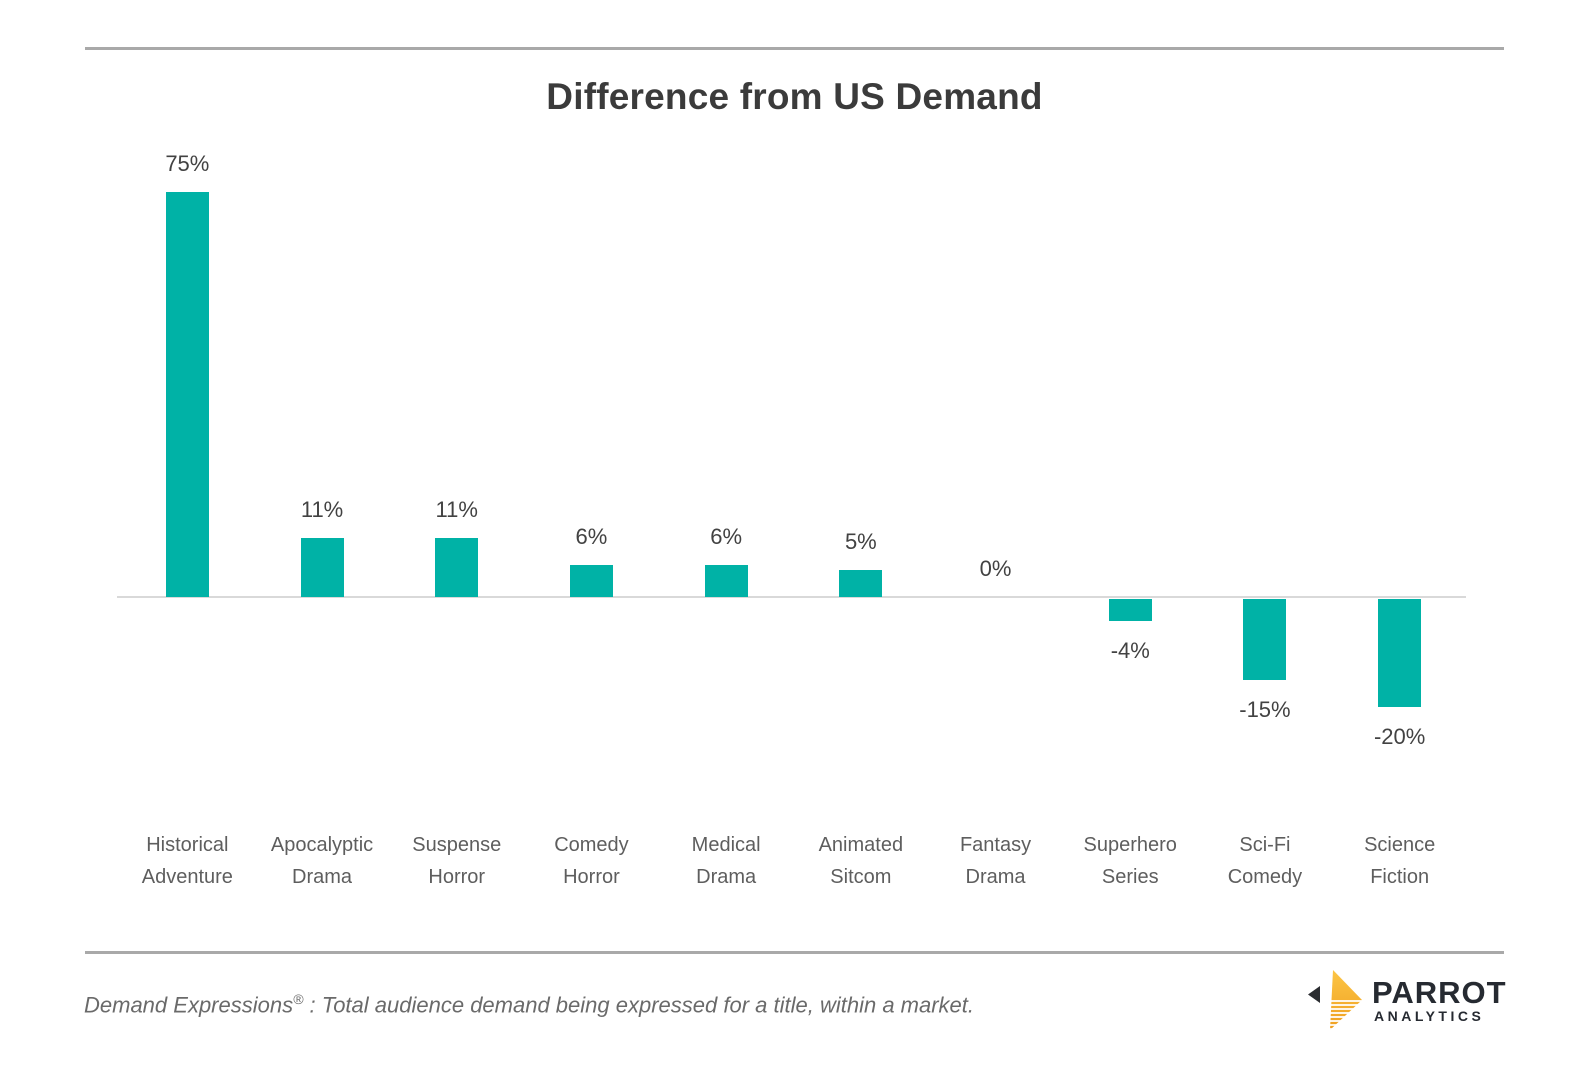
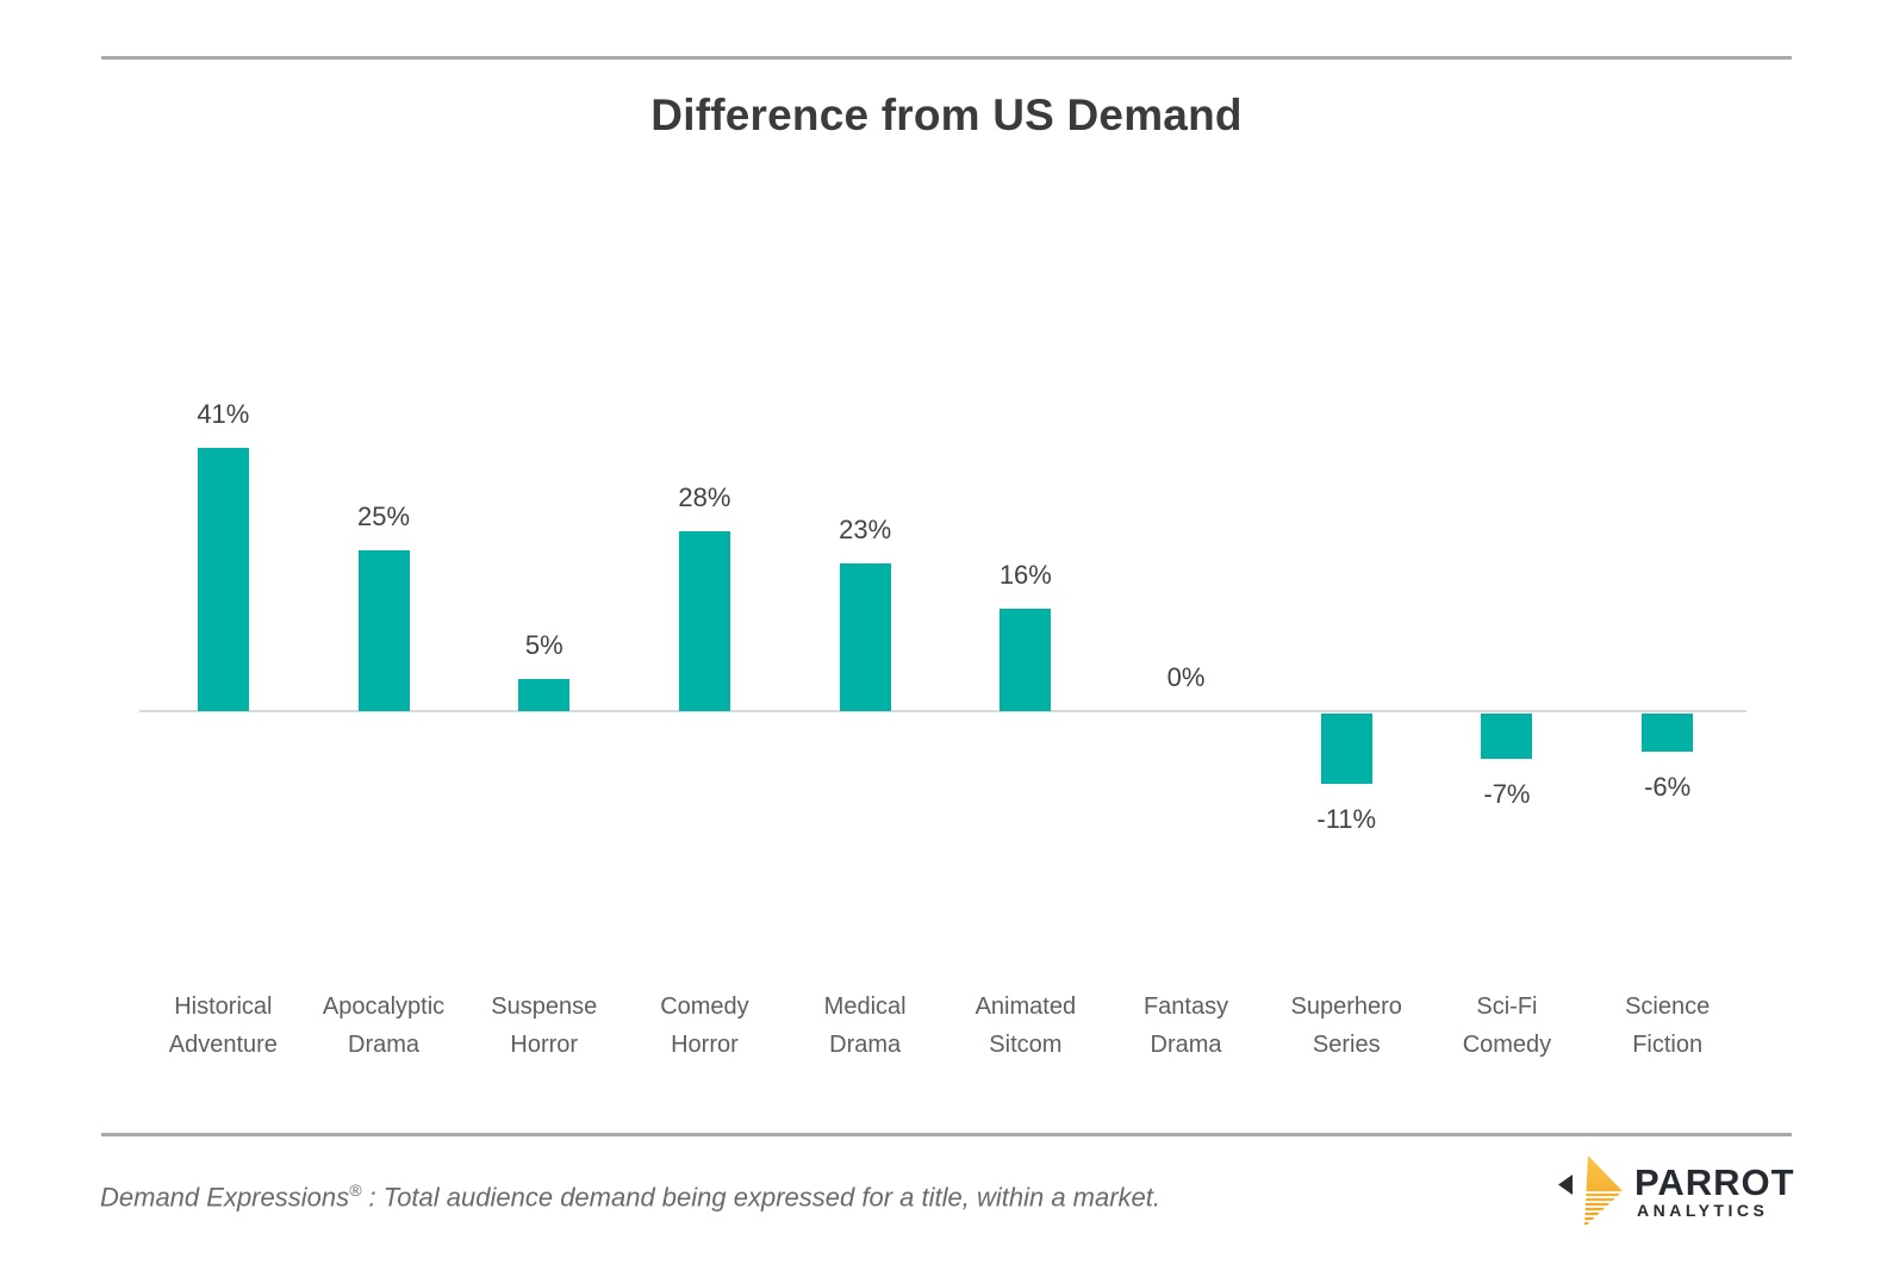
Historical Adventure: 75% -> 41%
Apocalyptic Drama: 11% -> 25%
Suspense Horror: 11% -> 5%
Comedy Horror: 6% -> 28%
Medical Drama: 6% -> 23%
Animated Sitcom: 5% -> 16%
Superhero Series: -4% -> -11%
Sci-Fi Comedy: -15% -> -7%
Science Fiction: -20% -> -6%
